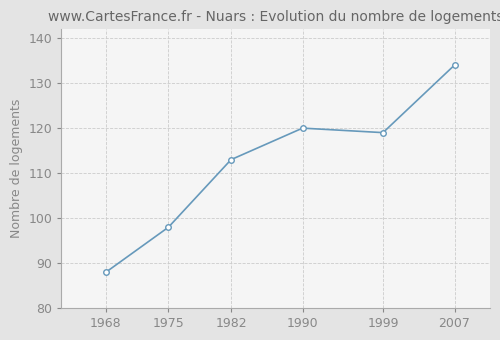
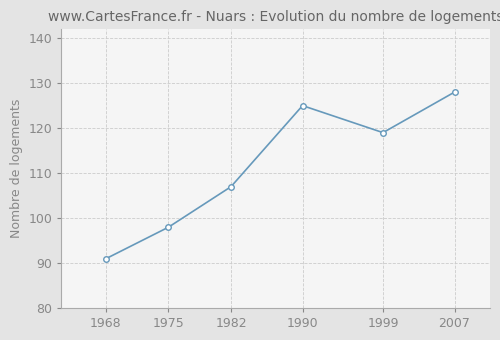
1968: 88 -> 91
1982: 113 -> 107
1990: 120 -> 125
2007: 134 -> 128
